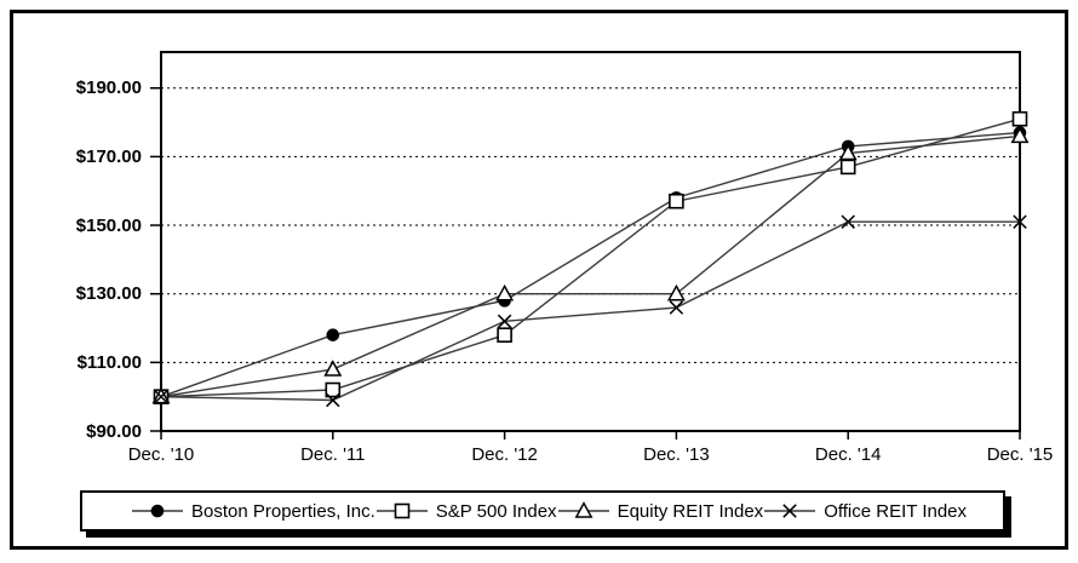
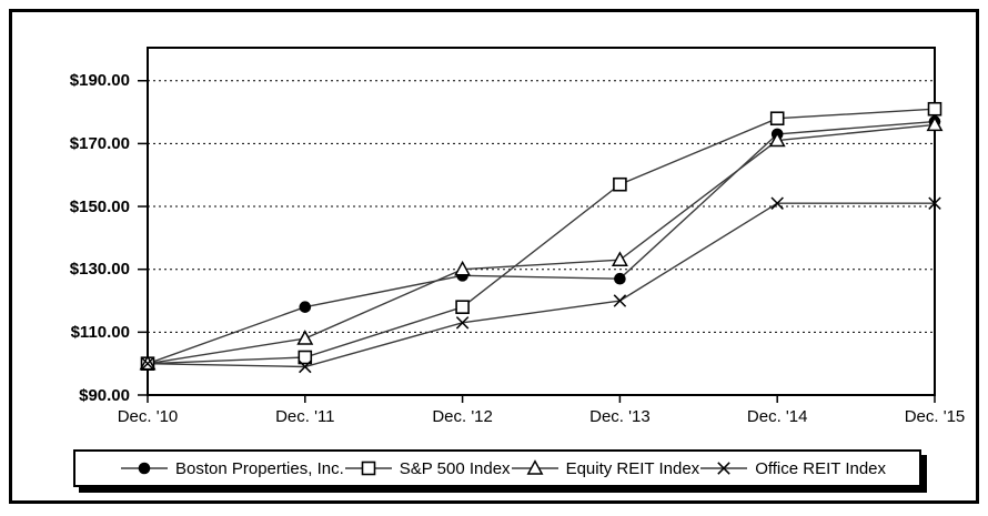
Office REIT Index/Dec. '12: $122 -> $113
Boston Properties, Inc./Dec. '13: $158 -> $127
Equity REIT Index/Dec. '13: $130 -> $133
Office REIT Index/Dec. '13: $126 -> $120
S&P 500 Index/Dec. '14: $167 -> $178
